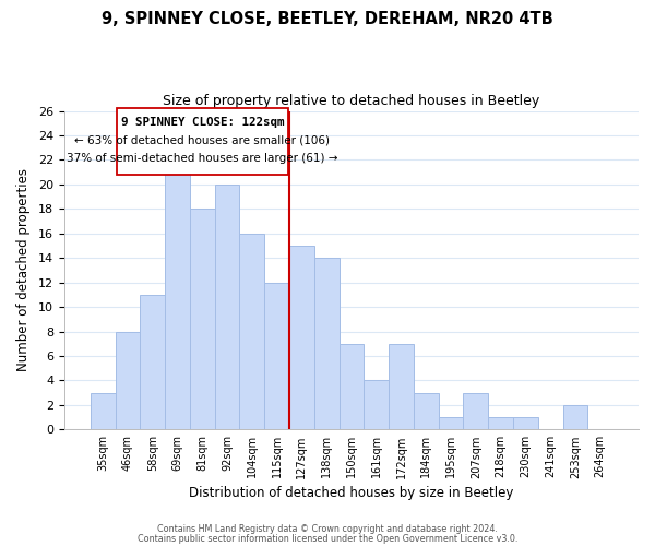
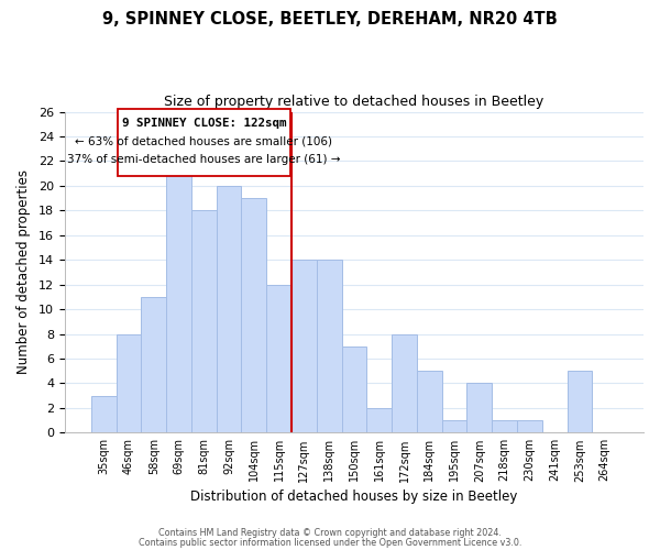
104sqm: 16 -> 19
127sqm: 15 -> 14
161sqm: 4 -> 2
172sqm: 7 -> 8
184sqm: 3 -> 5
207sqm: 3 -> 4
253sqm: 2 -> 5
